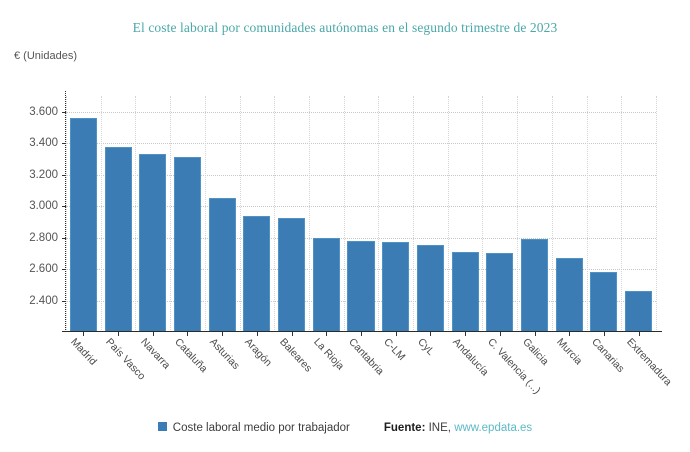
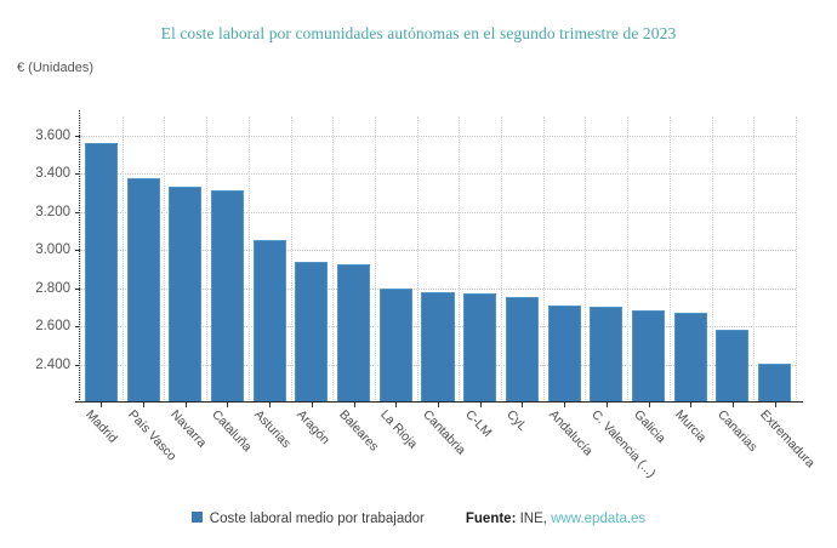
Galicia: 2790 -> 2680
Extremadura: 2460 -> 2400
